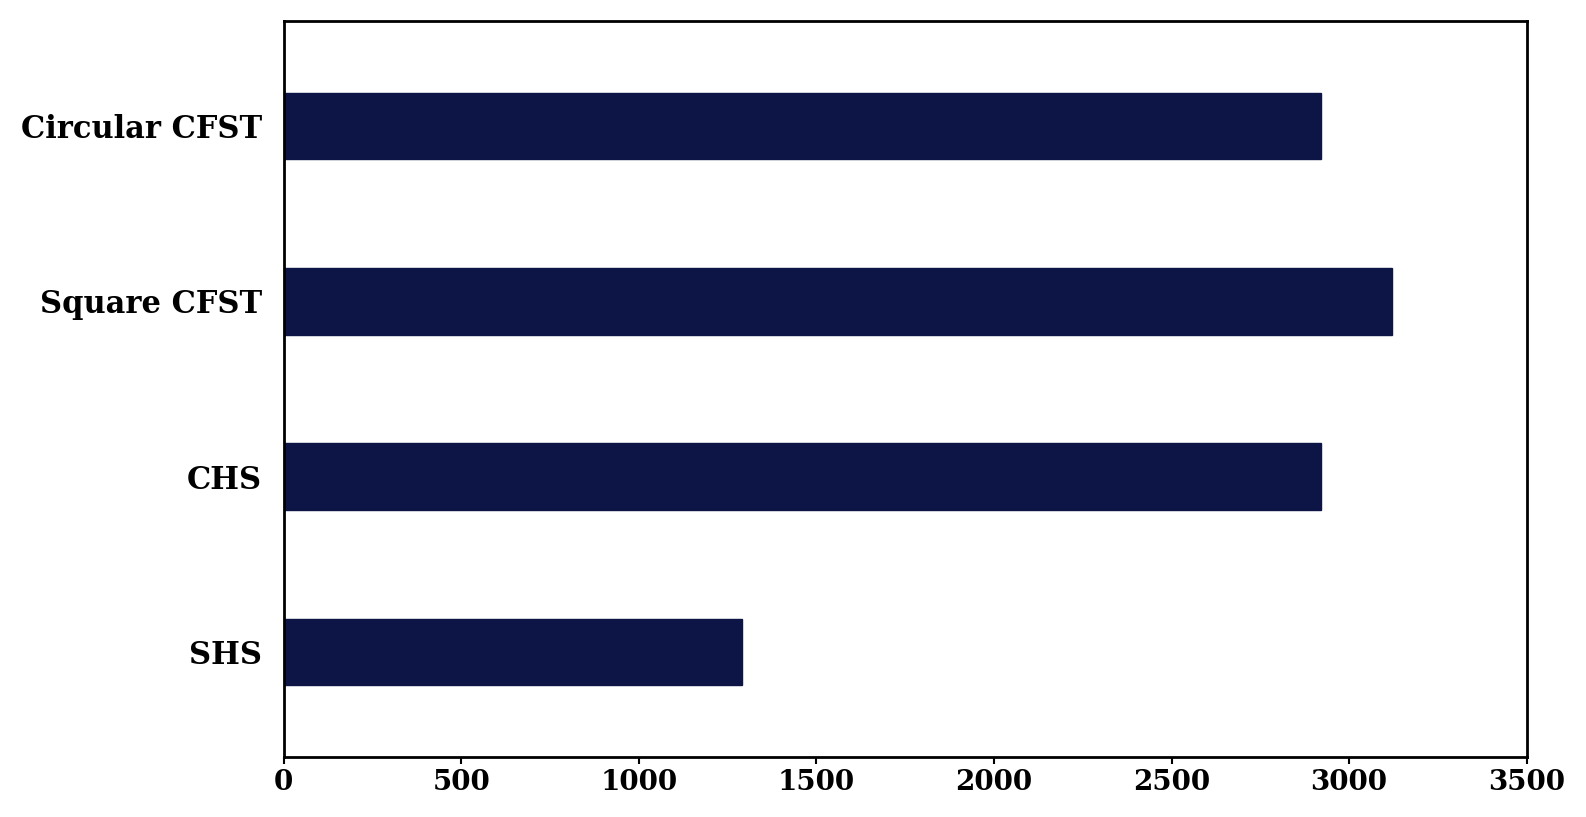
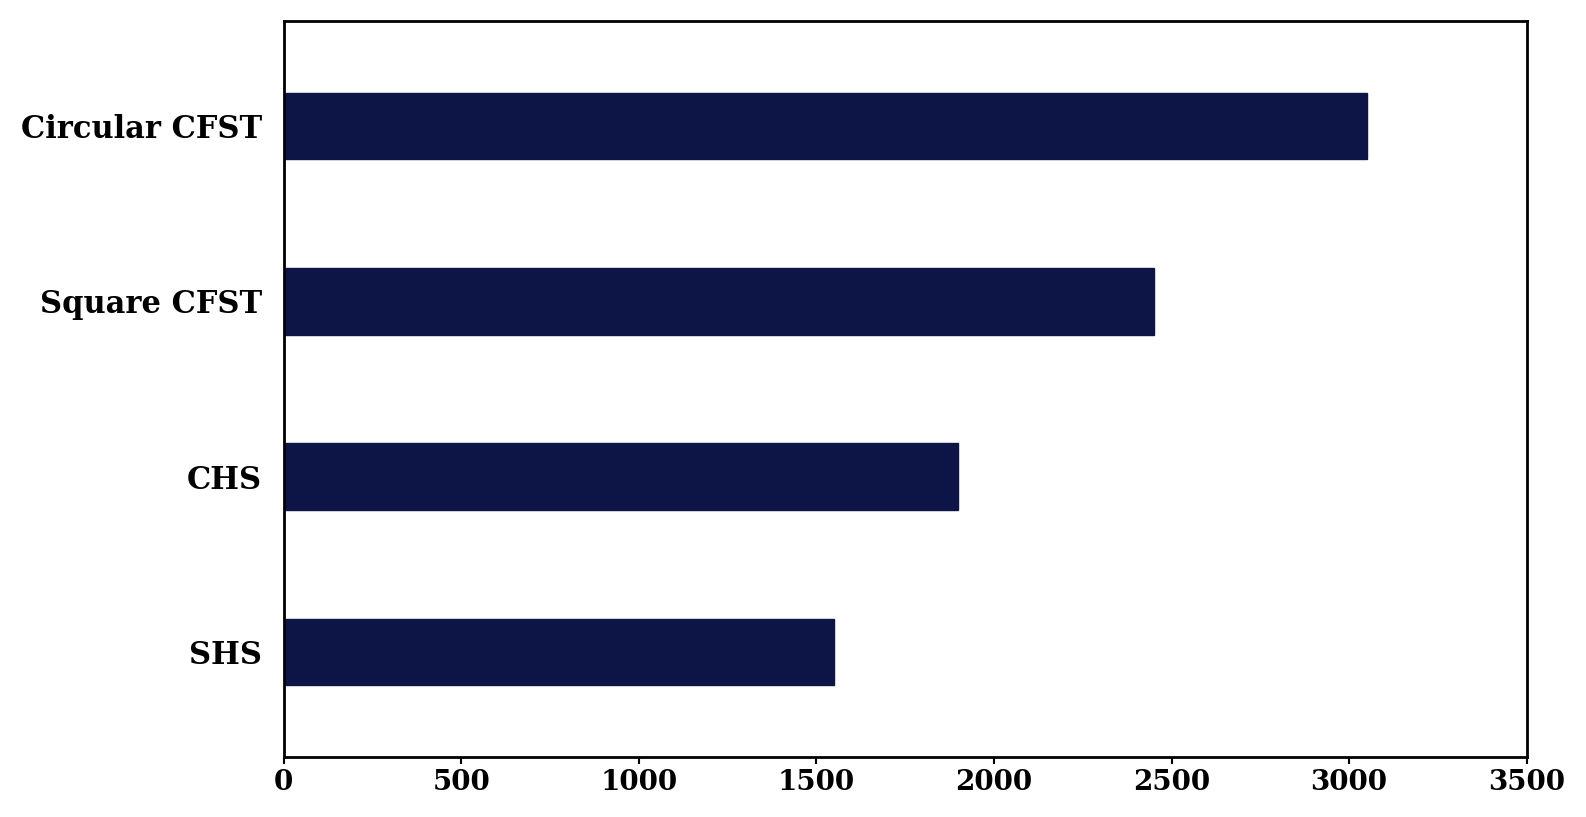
Circular CFST: 2920 -> 3050
Square CFST: 3120 -> 2450
CHS: 2920 -> 1900
SHS: 1290 -> 1550
